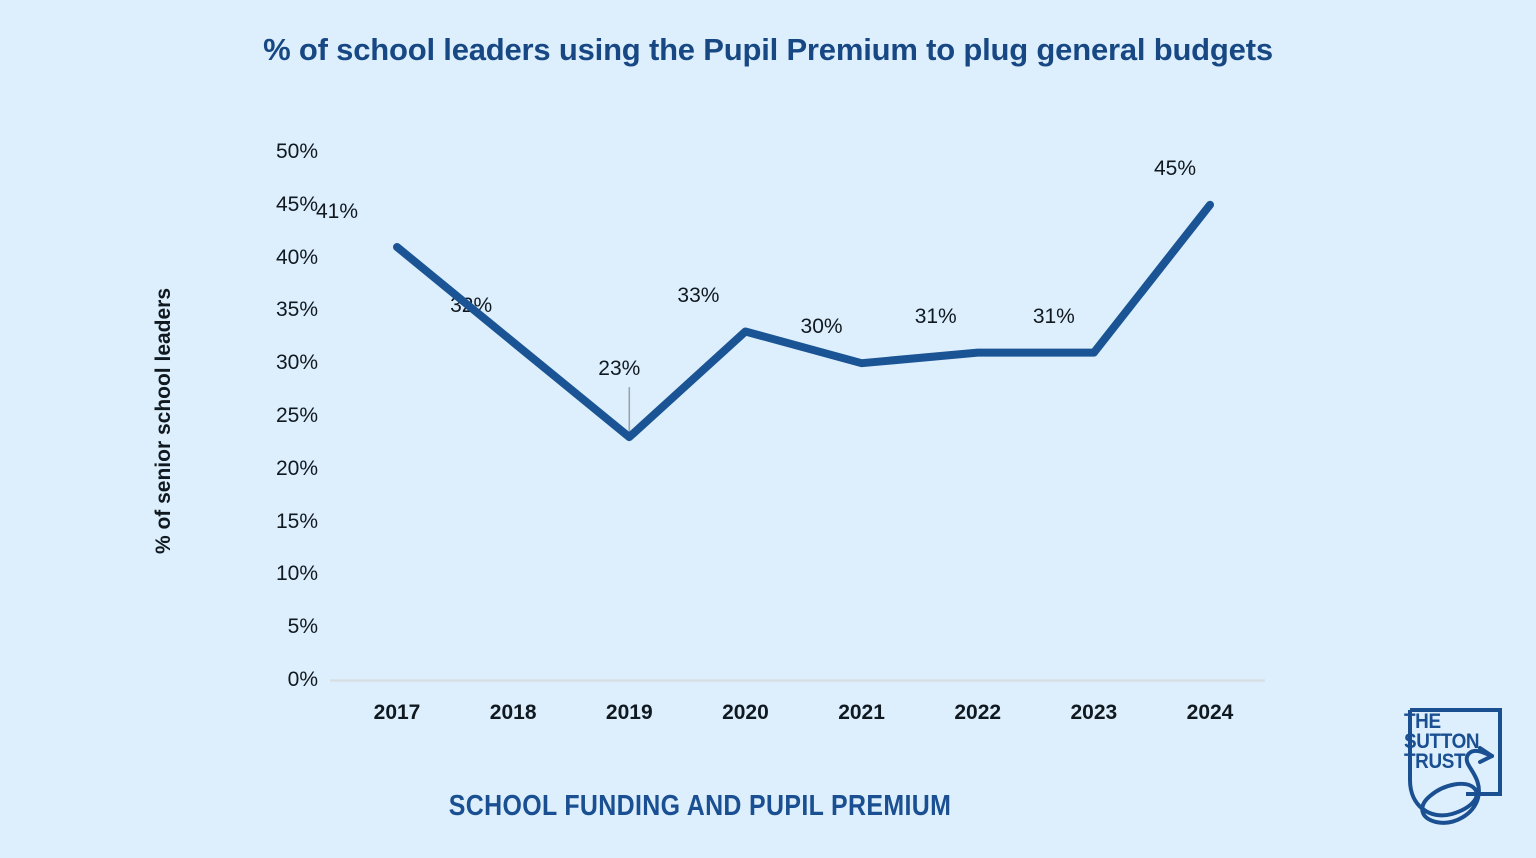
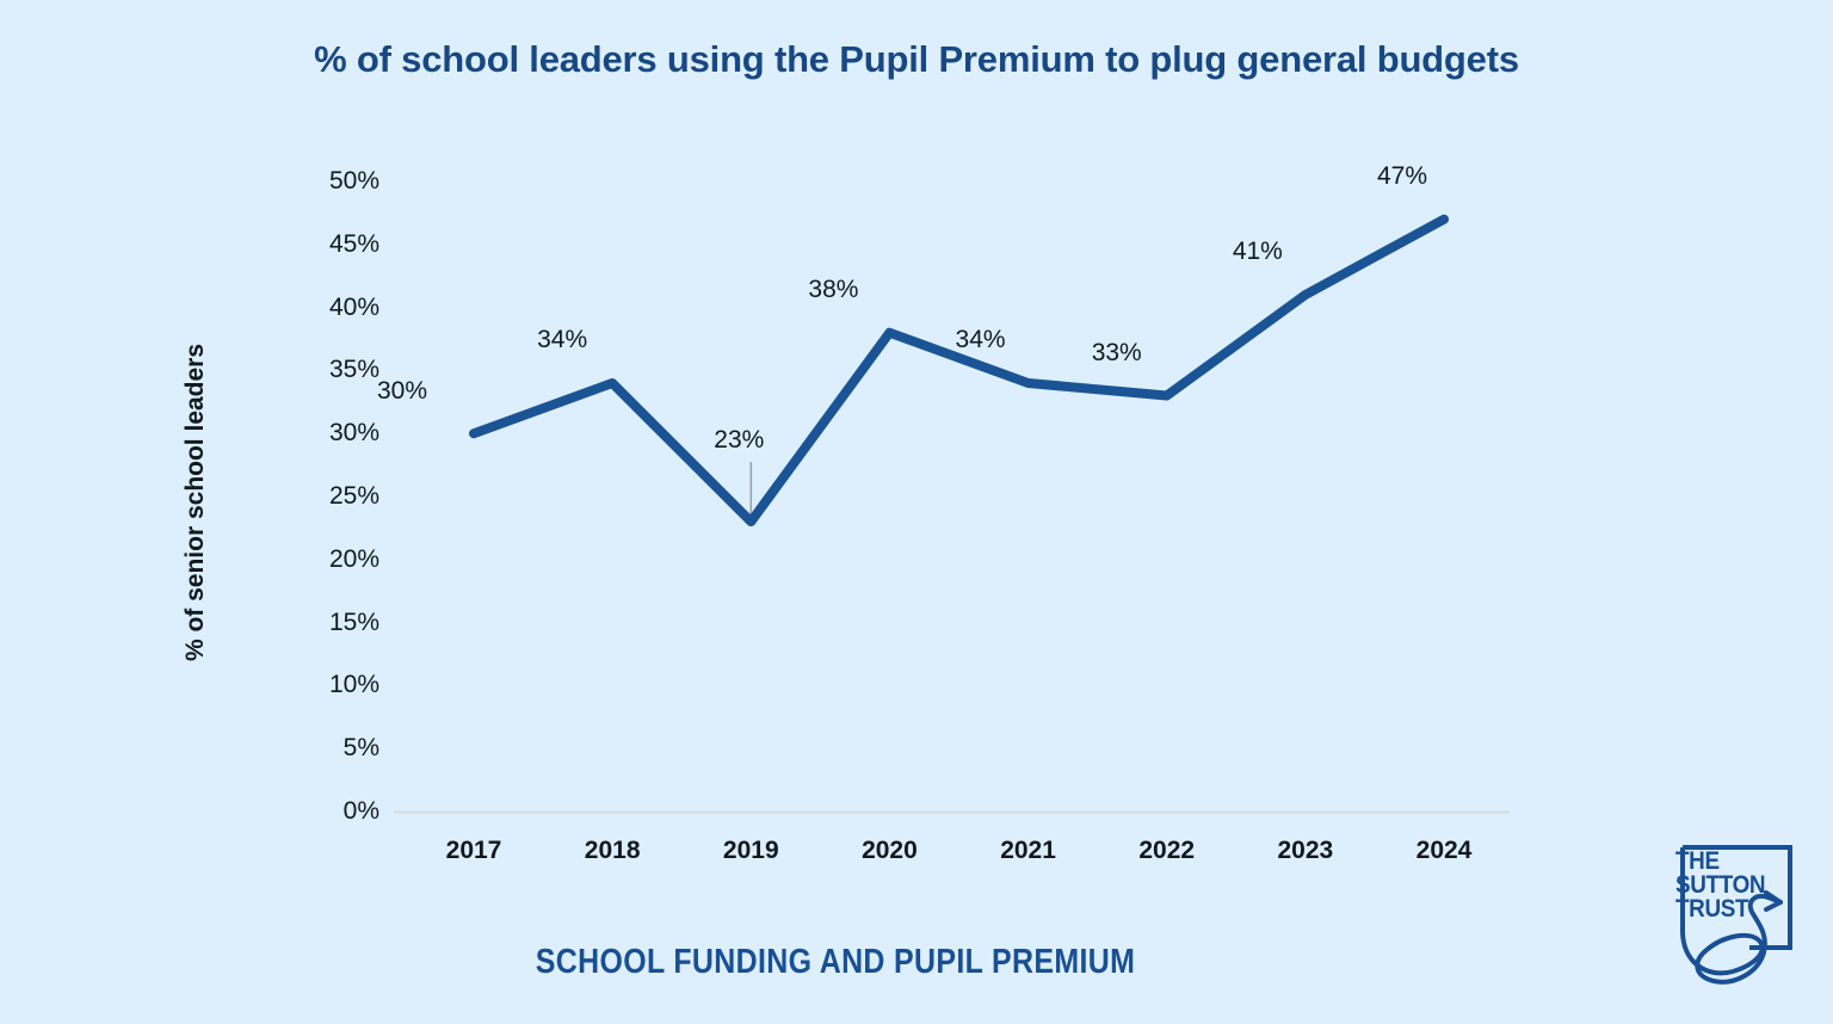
2017: 41% -> 30%
2018: 32% -> 34%
2020: 33% -> 38%
2021: 30% -> 34%
2022: 31% -> 33%
2023: 31% -> 41%
2024: 45% -> 47%
